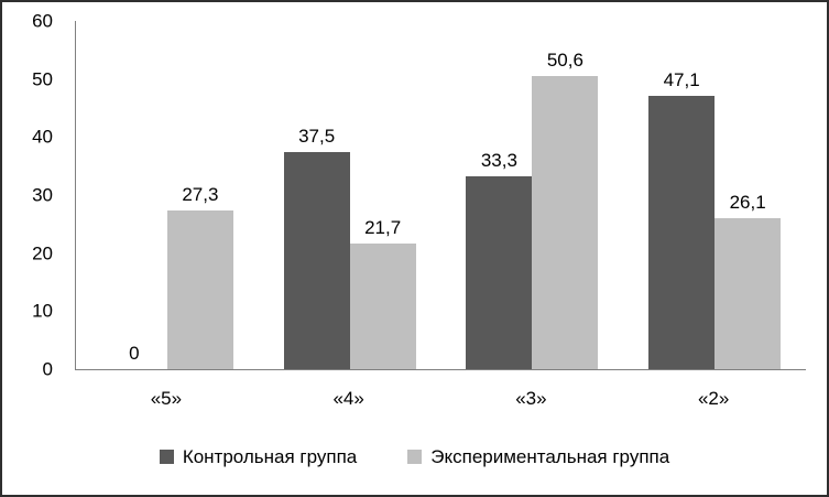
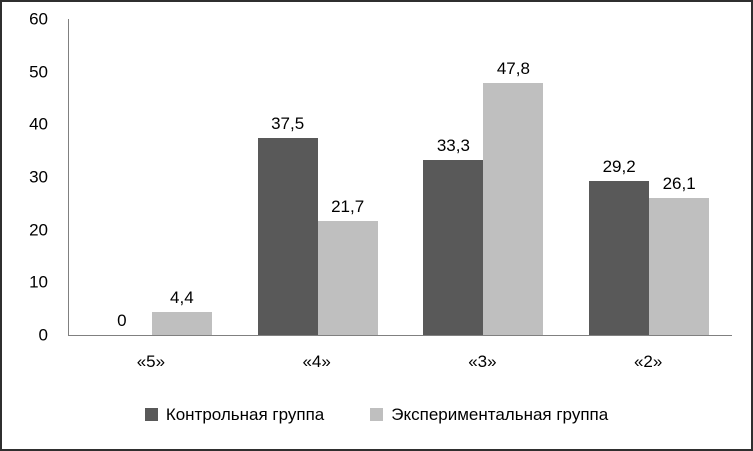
Экспериментальная группа/«5»: 27,3 -> 4,4
Экспериментальная группа/«3»: 50,6 -> 47,8
Контрольная группа/«2»: 47,1 -> 29,2
